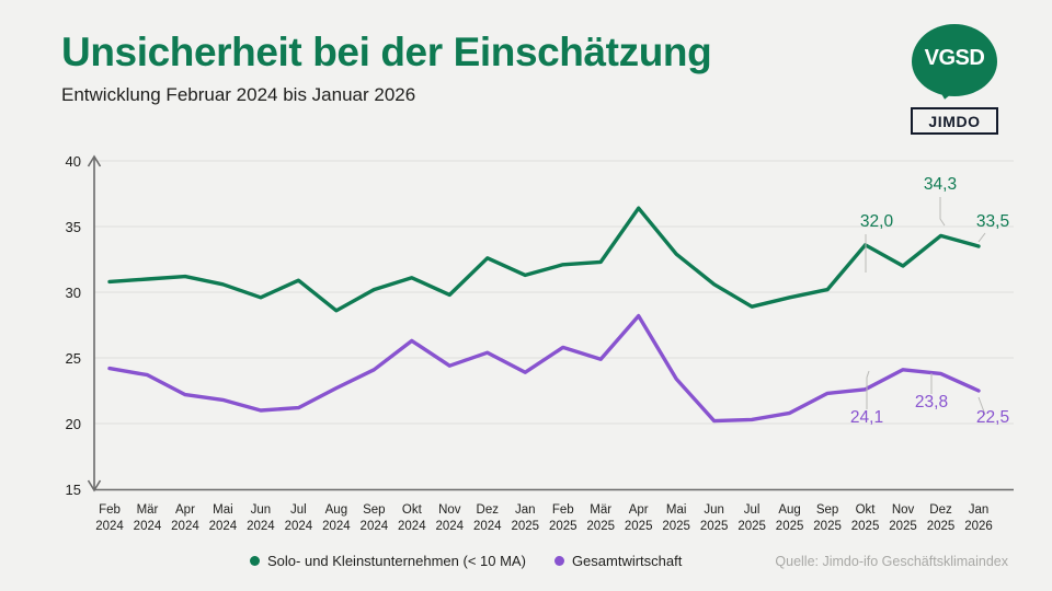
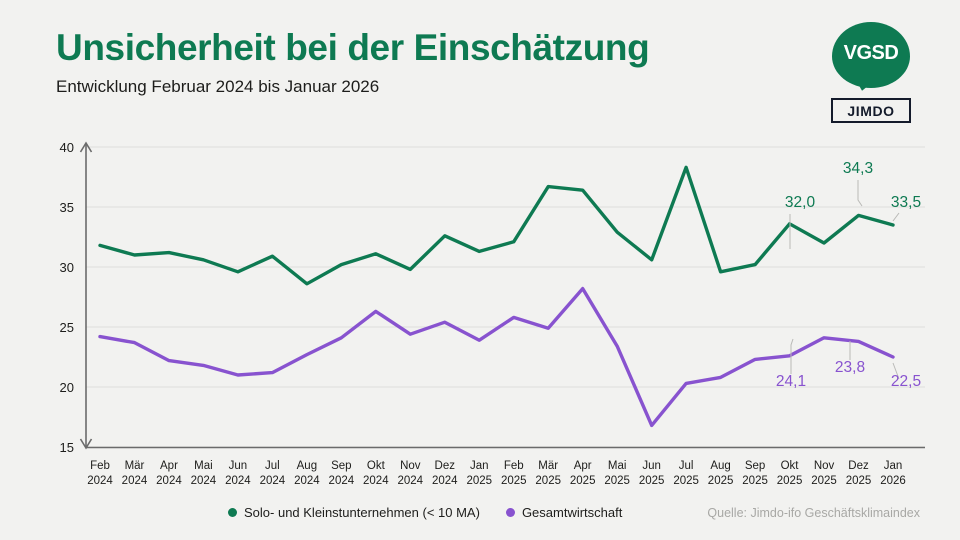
Solo- und Kleinstunternehmen (< 10 MA)/Feb 2024: 30.8 -> 31.8
Solo- und Kleinstunternehmen (< 10 MA)/Mär 2025: 32.3 -> 36.7
Gesamtwirtschaft/Jun 2025: 20.2 -> 16.8
Solo- und Kleinstunternehmen (< 10 MA)/Jul 2025: 28.9 -> 38.3
